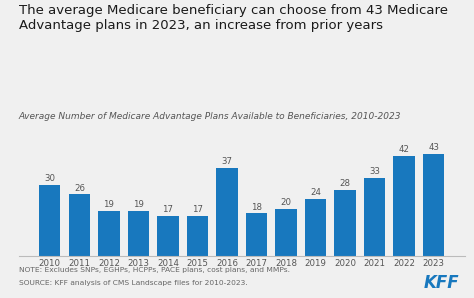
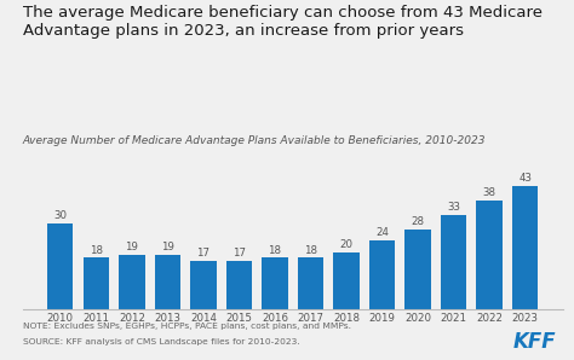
2011: 26 -> 18
2016: 37 -> 18
2022: 42 -> 38
